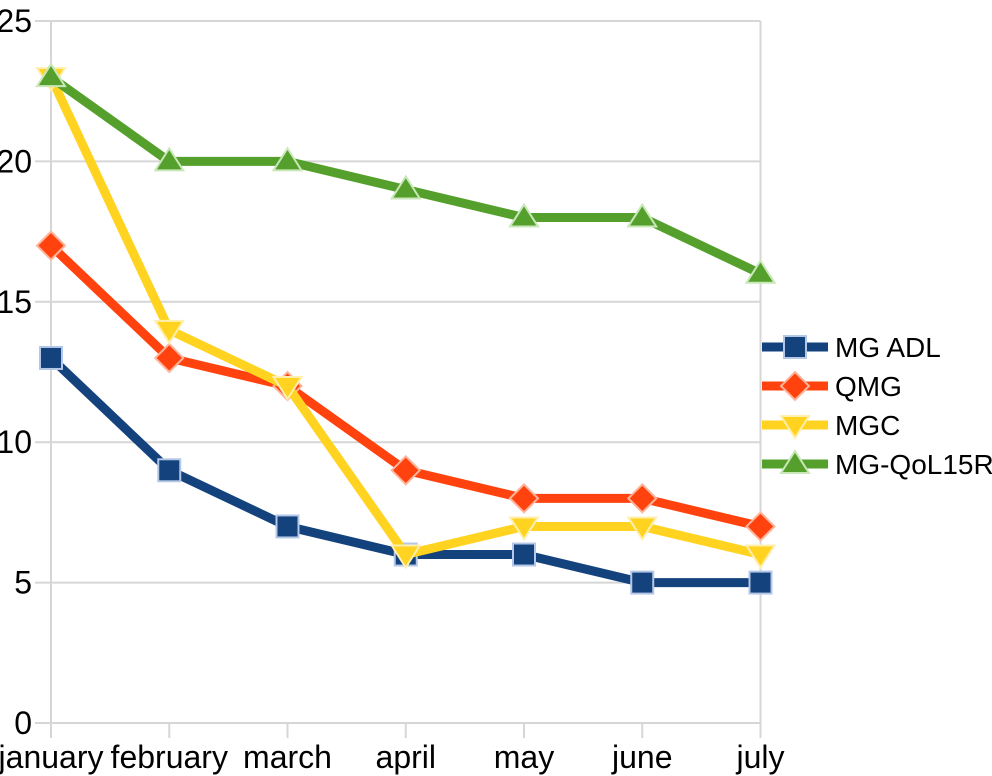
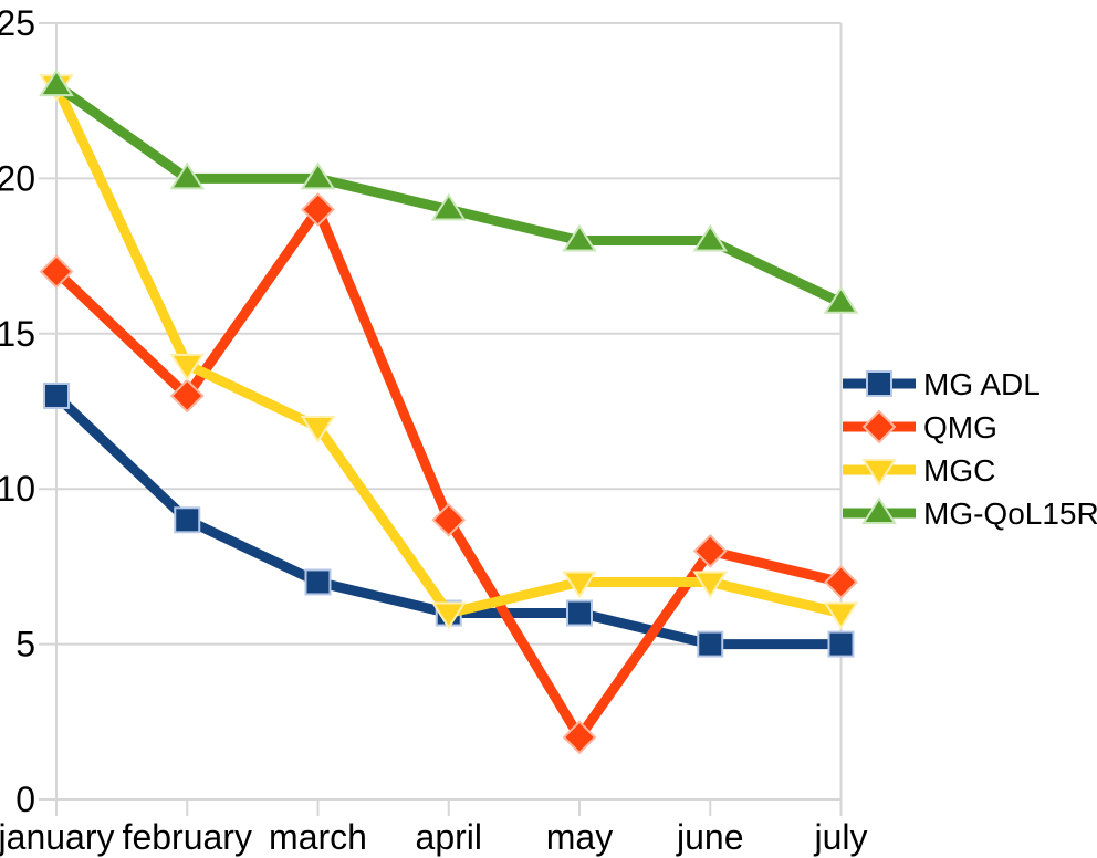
QMG/march: 12 -> 19
QMG/may: 8 -> 2
